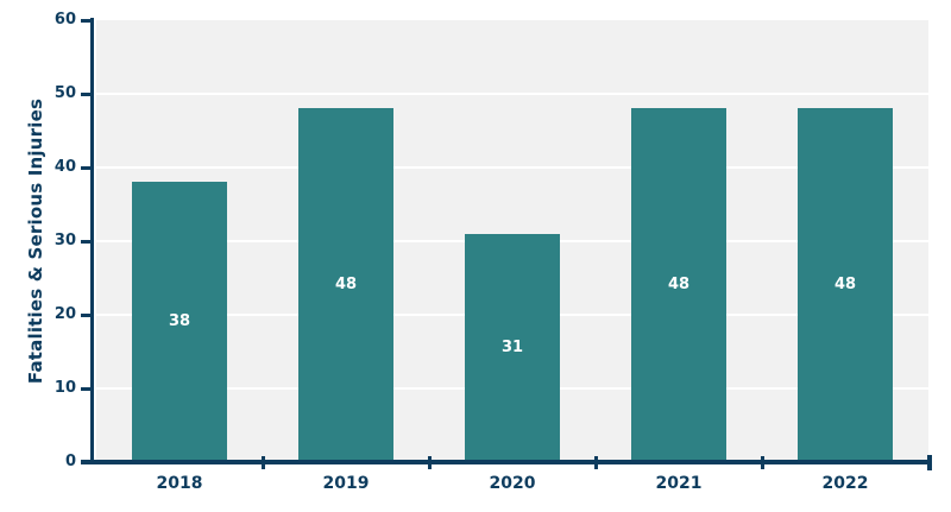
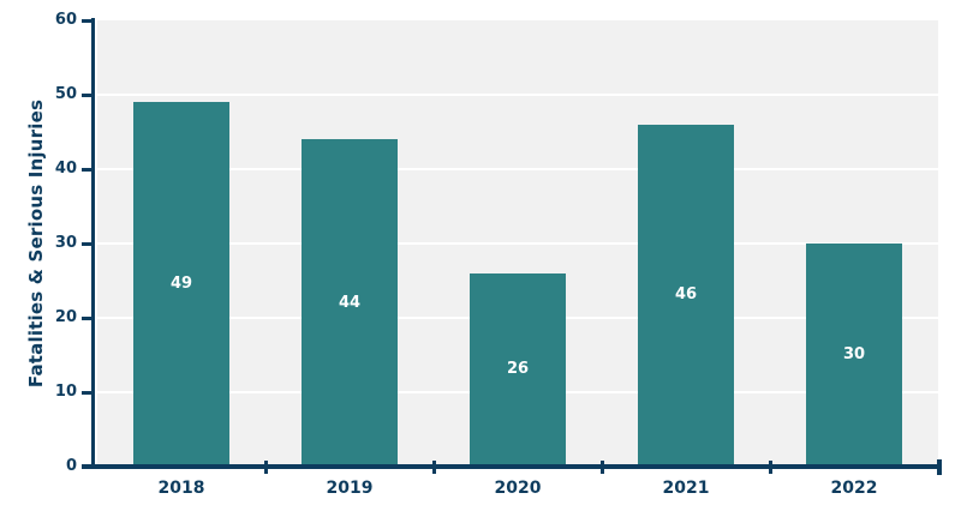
2018: 38 -> 49
2019: 48 -> 44
2020: 31 -> 26
2021: 48 -> 46
2022: 48 -> 30
